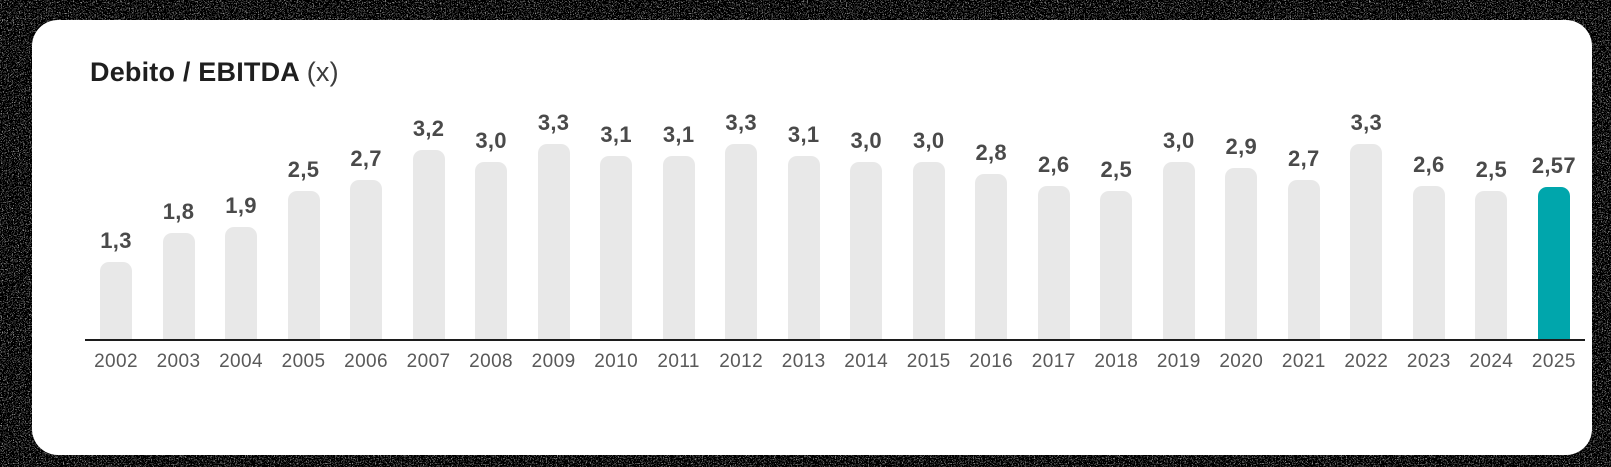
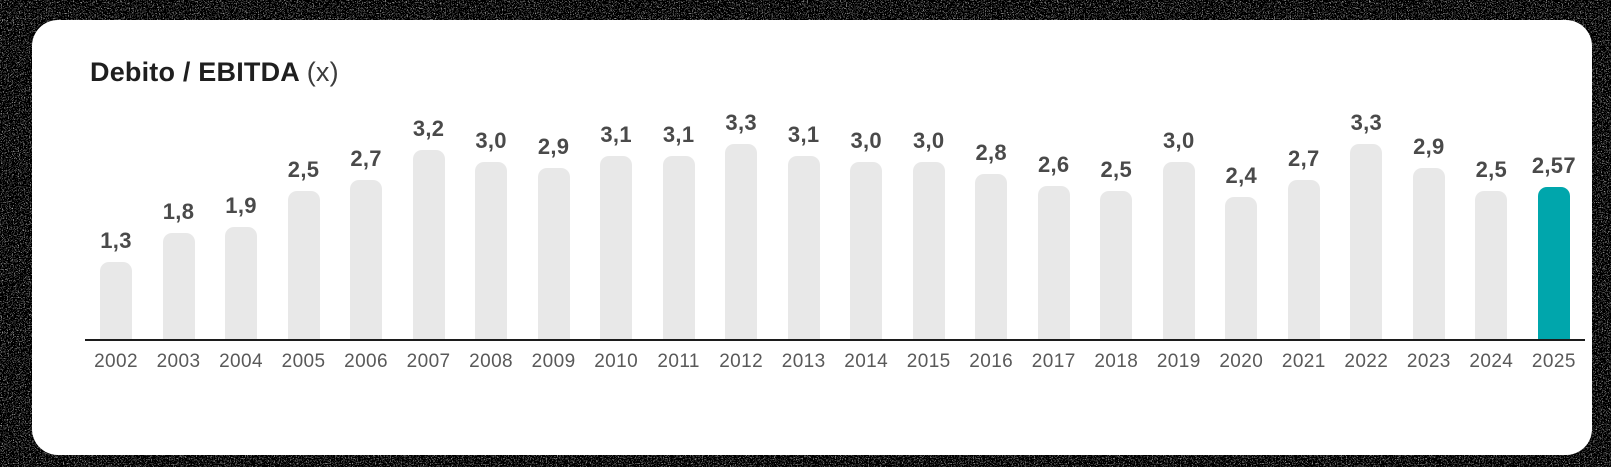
2009: 3,3 -> 2,9
2020: 2,9 -> 2,4
2023: 2,6 -> 2,9
